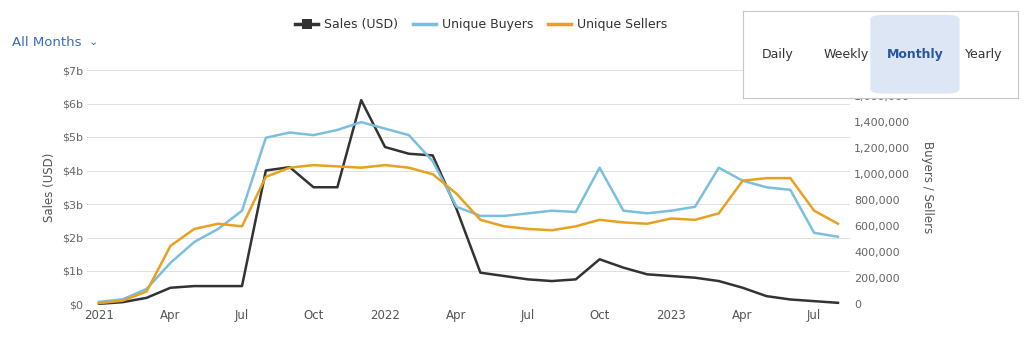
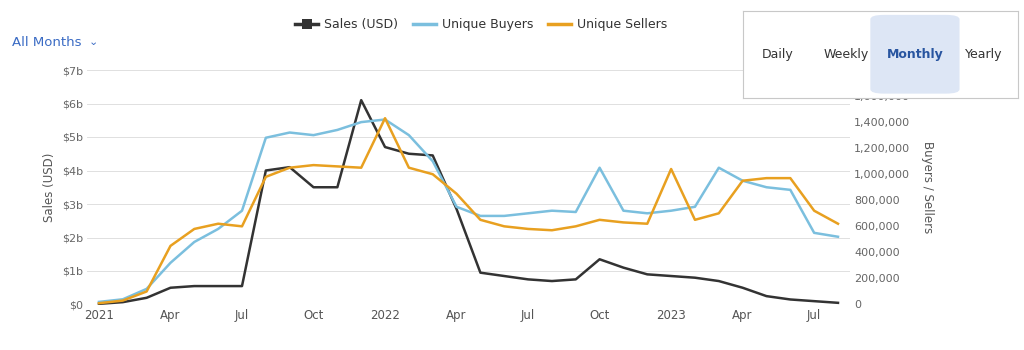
Unique Buyers/2022: 1,350,000 -> 1,420,000
Unique Sellers/2022: 1,070,000 -> 1,430,000
Unique Sellers/2023: 660,000 -> 1,040,000
